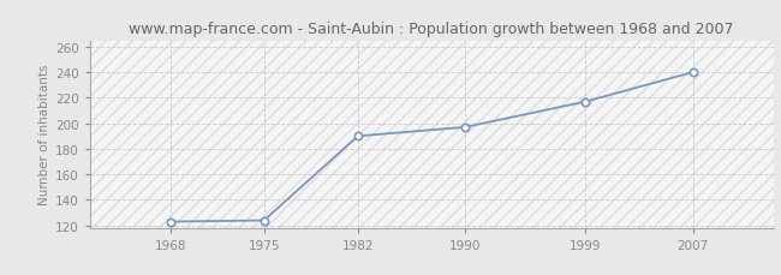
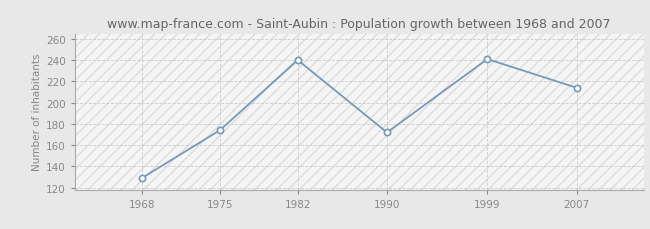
1968: 123 -> 129
1975: 124 -> 174
1982: 190 -> 240
1990: 197 -> 172
1999: 217 -> 241
2007: 240 -> 214
